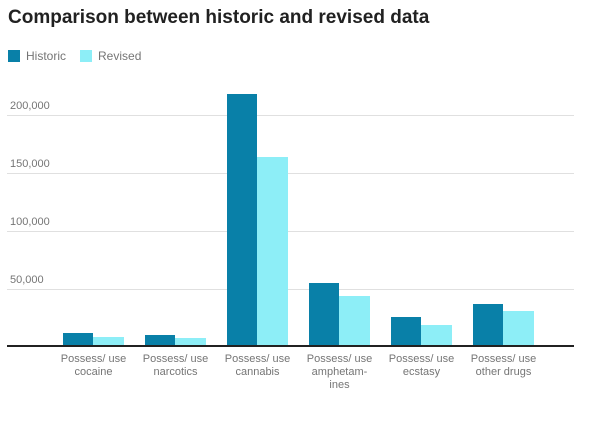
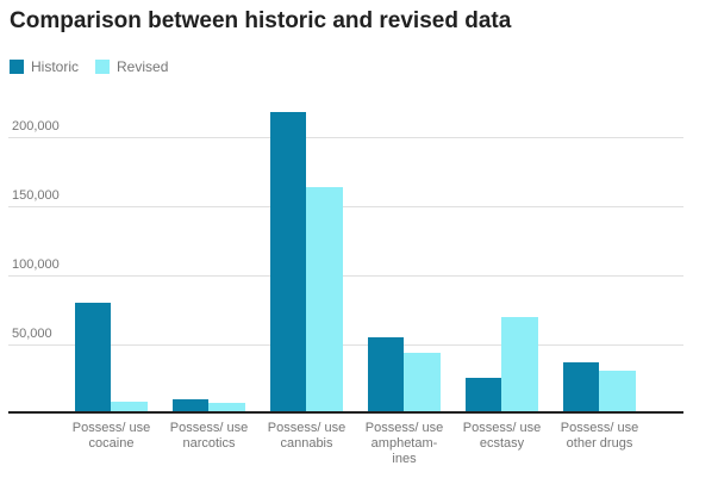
Historic/Possess/ use cocaine: 12000 -> 80000
Revised/Possess/ use ecstasy: 19000 -> 70000
